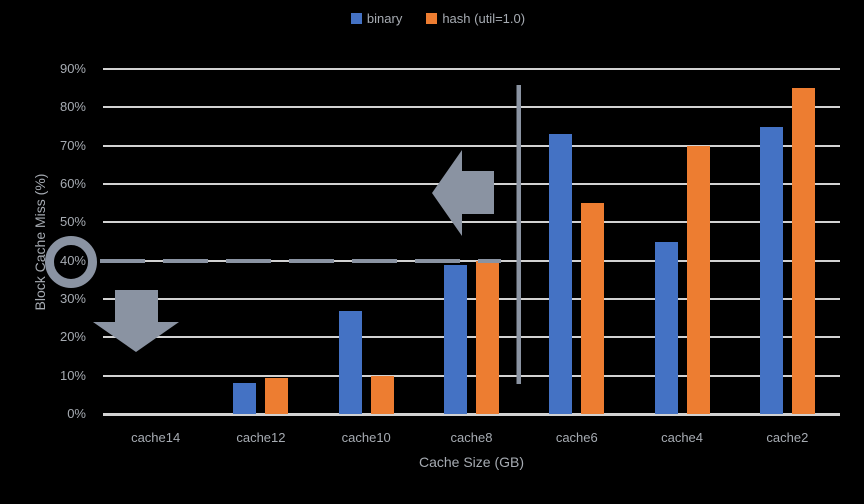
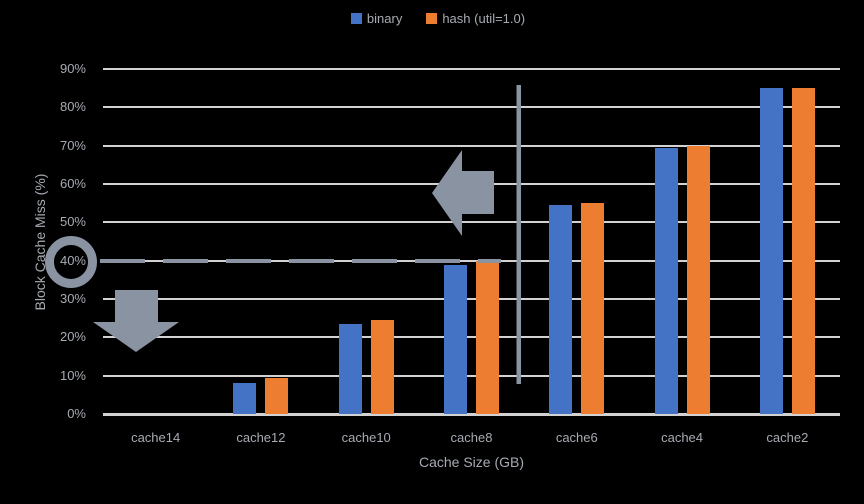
binary/cache10: 27% -> 24%
hash (util=1.0)/cache10: 10% -> 24%
binary/cache6: 73% -> 54%
binary/cache4: 45% -> 70%
binary/cache2: 75% -> 85%
